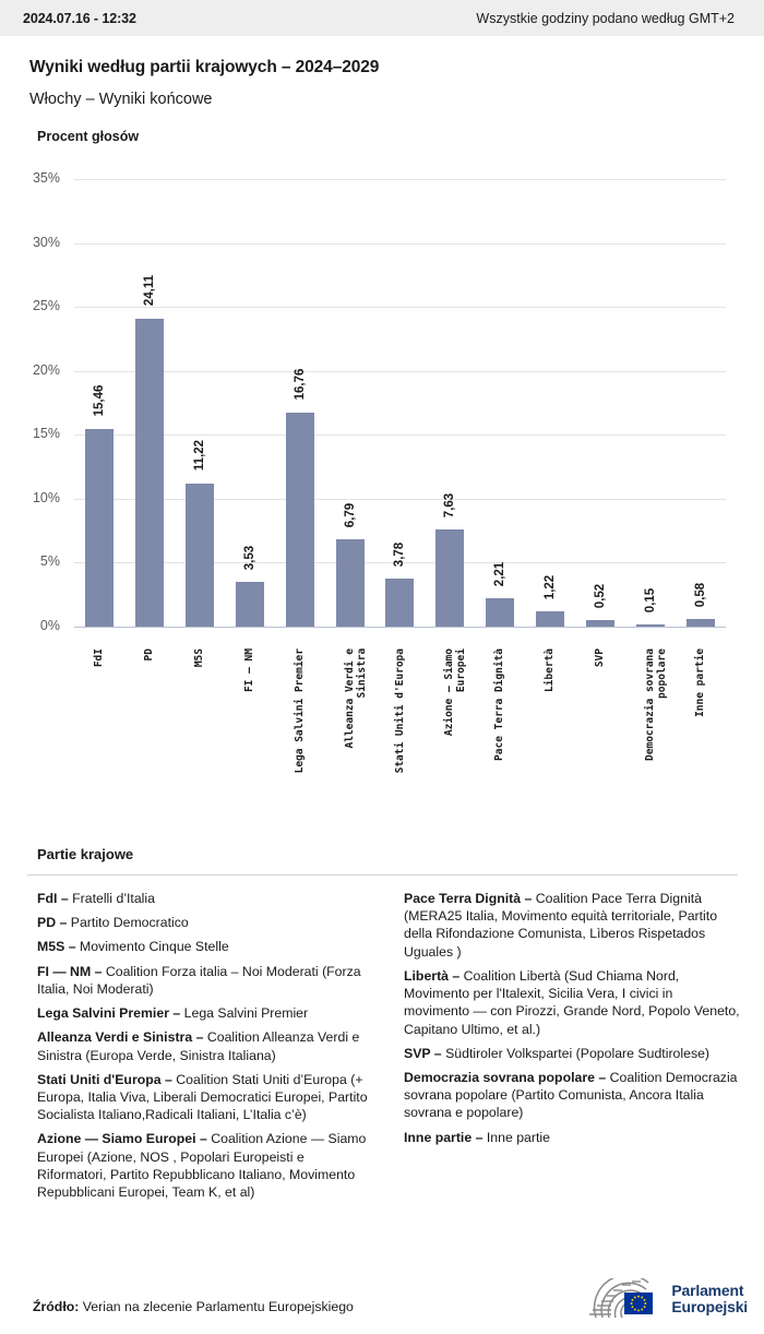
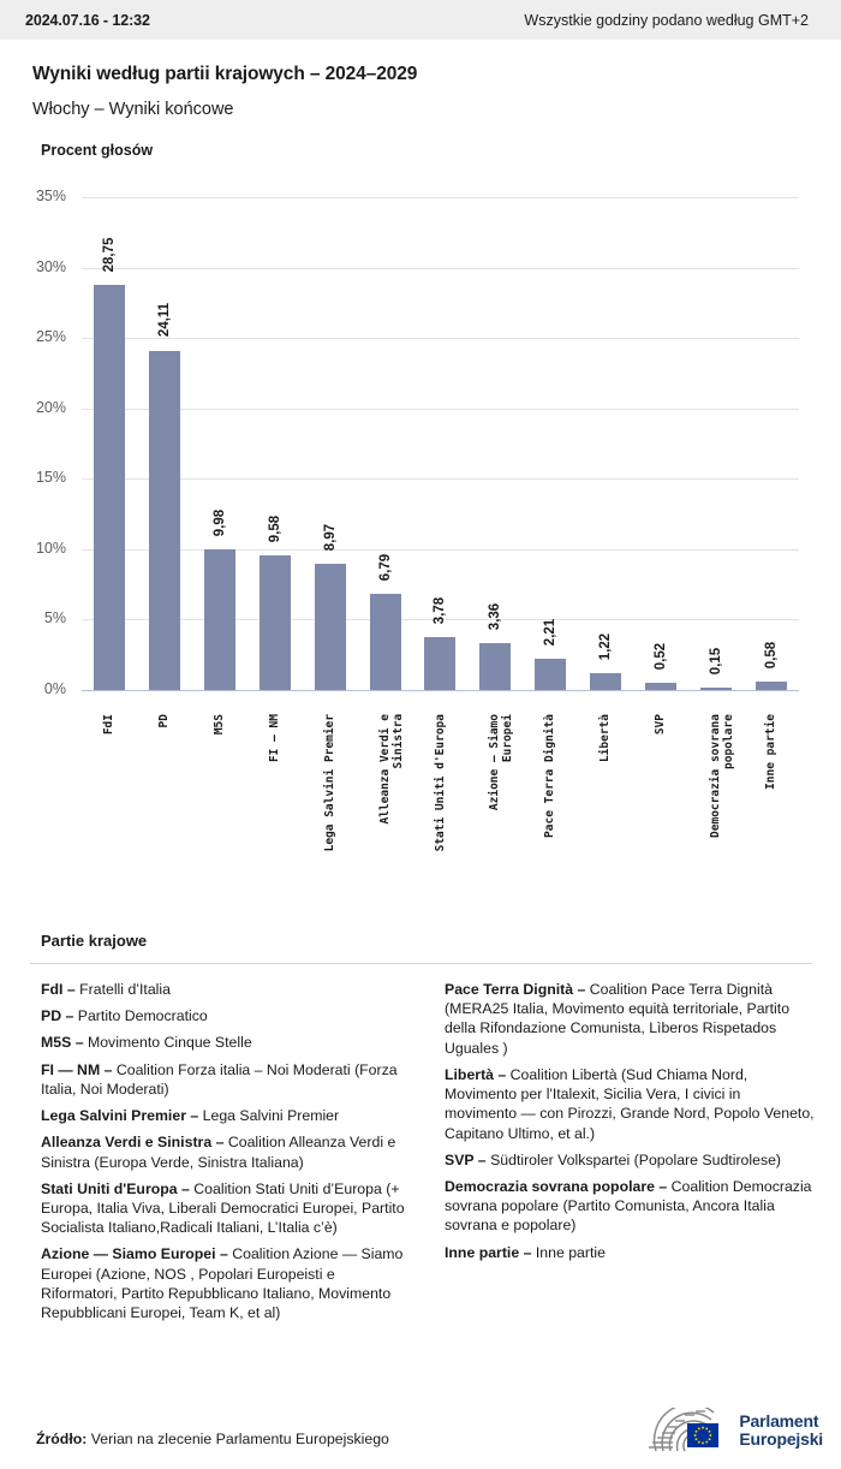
FdI: 15,46 -> 28,75
M5S: 11,22 -> 9,98
FI – NM: 3,53 -> 9,58
Lega Salvini Premier: 16,76 -> 8,97
Azione – Siamo Europei: 7,63 -> 3,36
